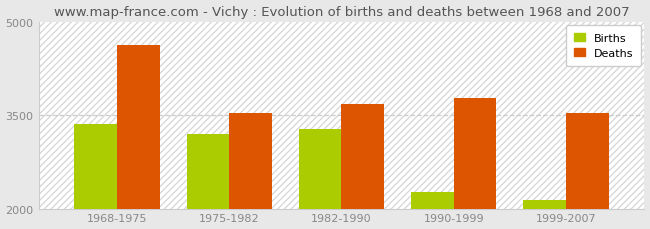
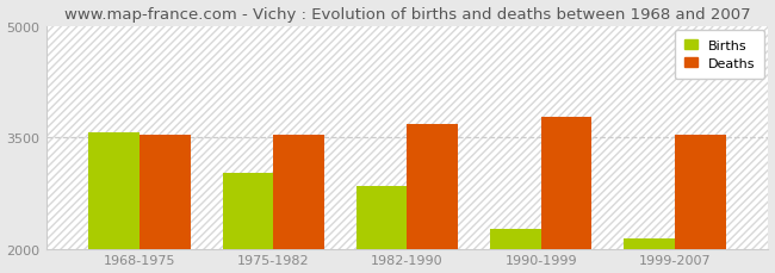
Births/1968-1975: 3360 -> 3560
Deaths/1968-1975: 4620 -> 3540
Births/1975-1982: 3200 -> 3020
Births/1982-1990: 3280 -> 2840
